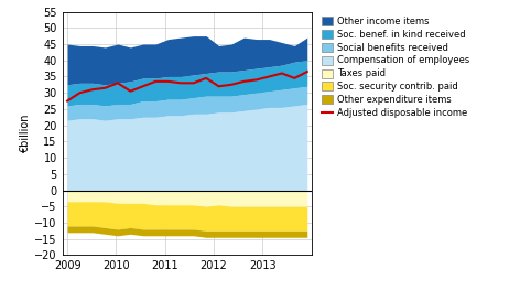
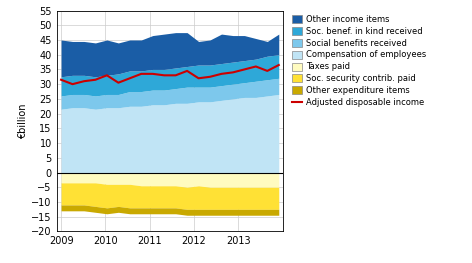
Adjusted disposable income/2009: 27.5 -> 31.5
